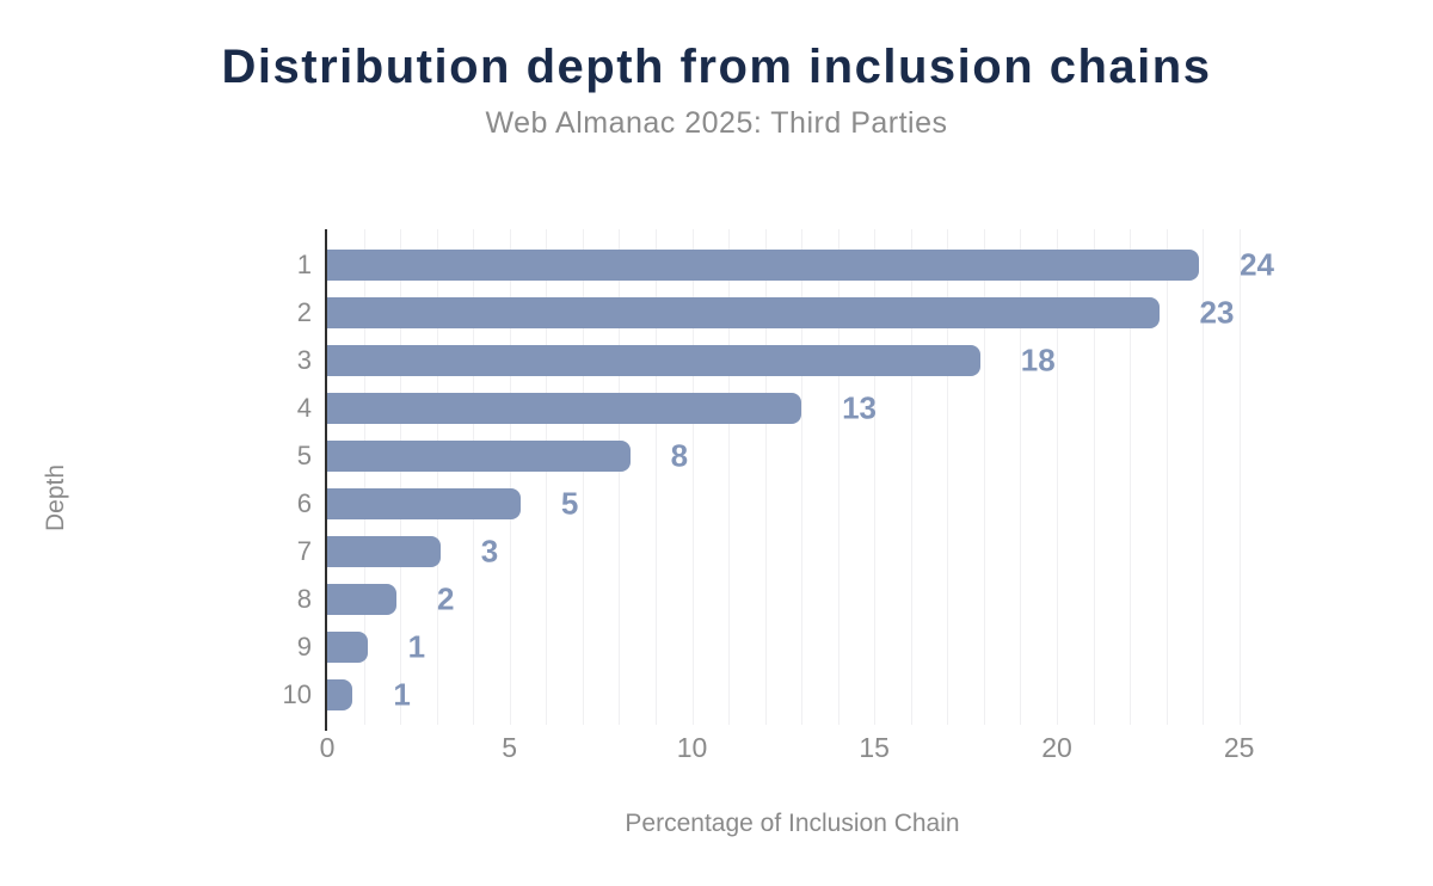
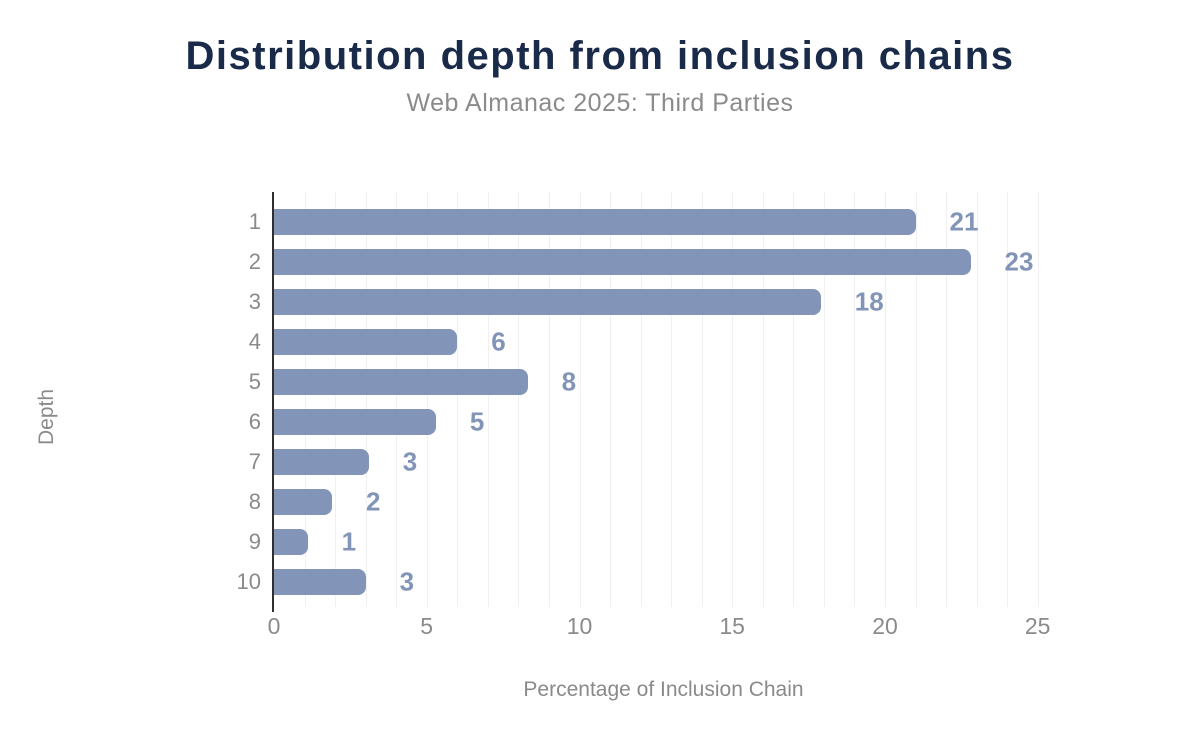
1: 24 -> 21
4: 13 -> 6
10: 1 -> 3
